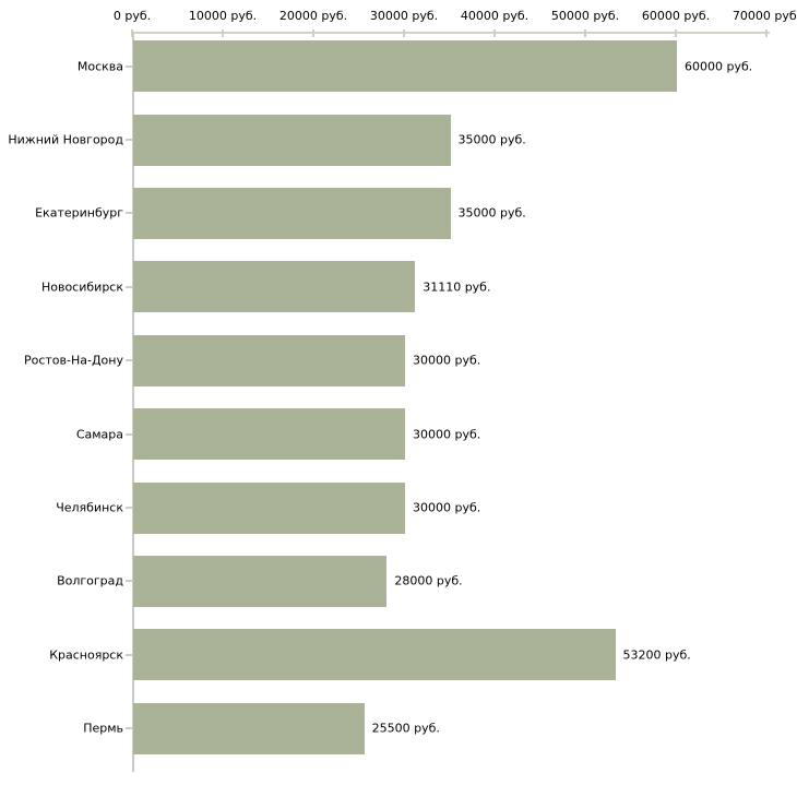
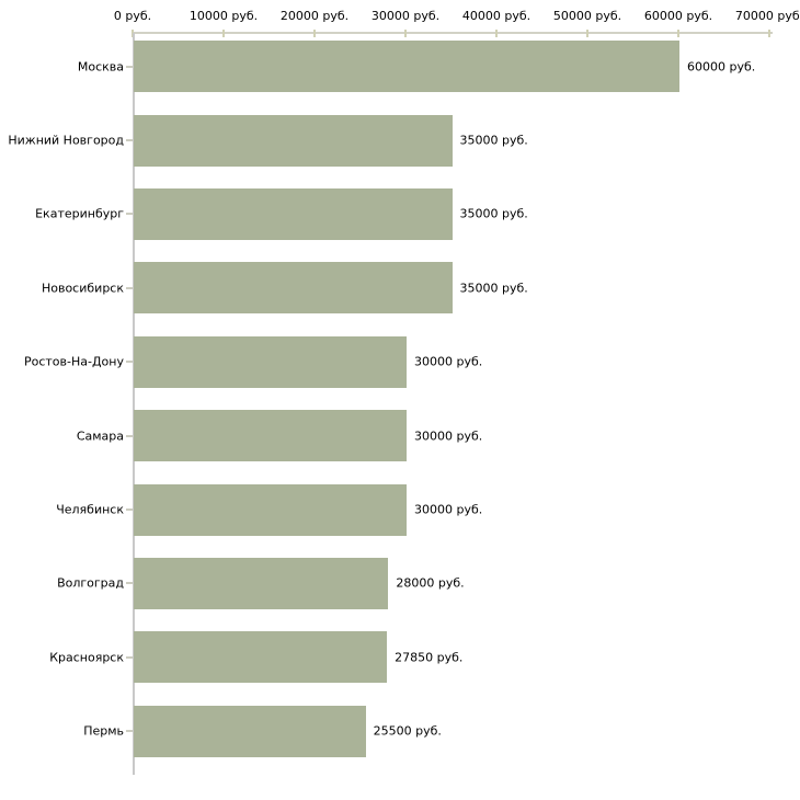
Новосибирск: 31110 -> 35000
Красноярск: 53200 -> 27850
